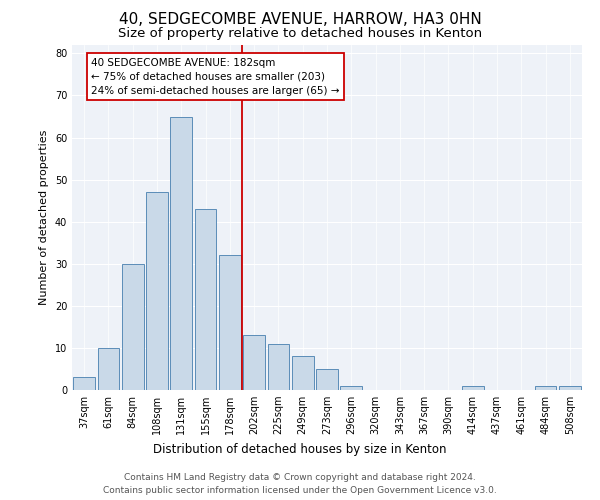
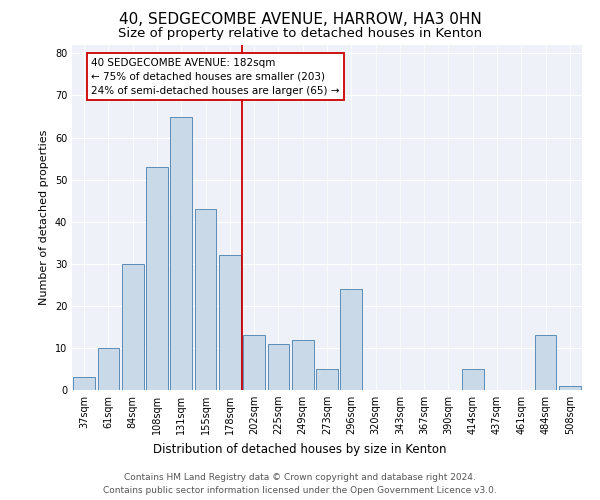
108sqm: 47 -> 53
249sqm: 8 -> 12
296sqm: 1 -> 24
414sqm: 1 -> 5
484sqm: 1 -> 13
